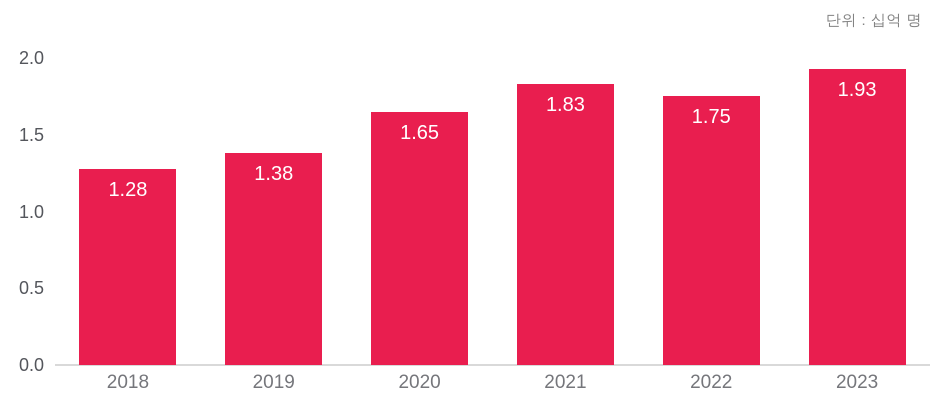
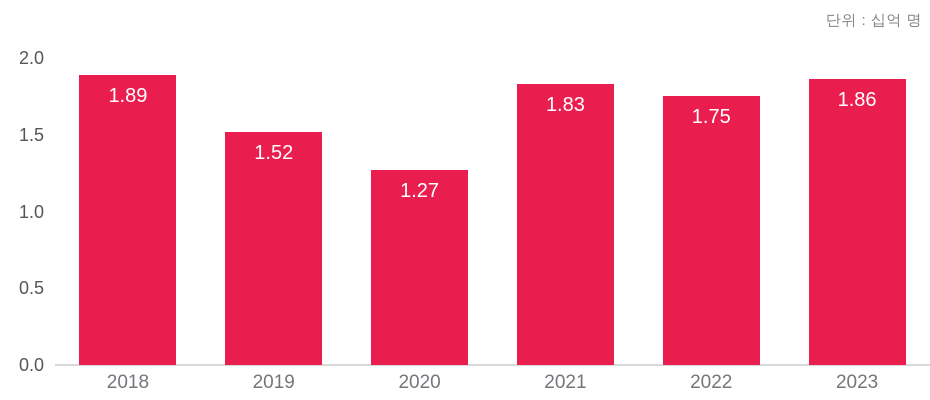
2018: 1.28 -> 1.89
2019: 1.38 -> 1.52
2020: 1.65 -> 1.27
2023: 1.93 -> 1.86
